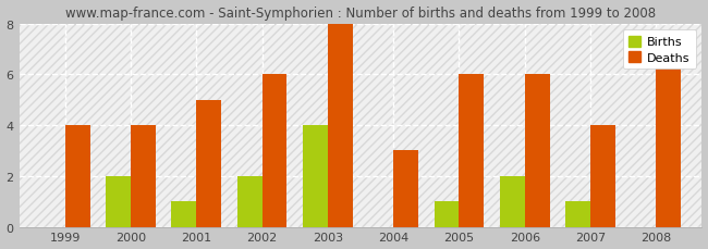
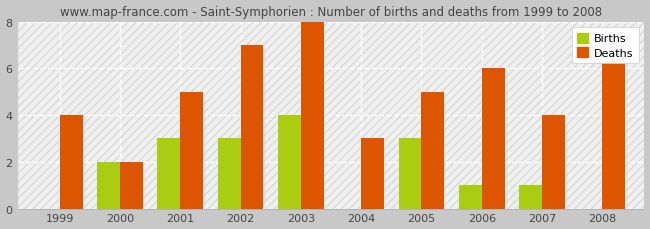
Deaths/2000: 4 -> 2
Births/2001: 1 -> 3
Births/2002: 2 -> 3
Deaths/2002: 6 -> 7
Births/2005: 1 -> 3
Deaths/2005: 6 -> 5
Births/2006: 2 -> 1
